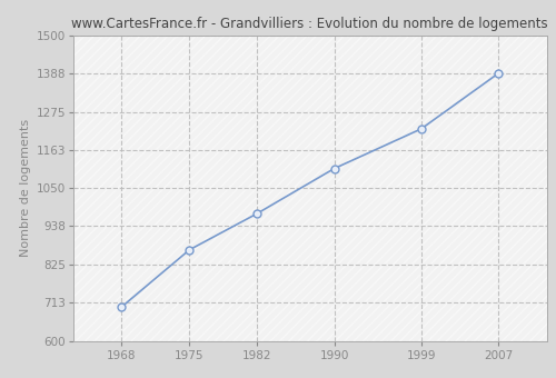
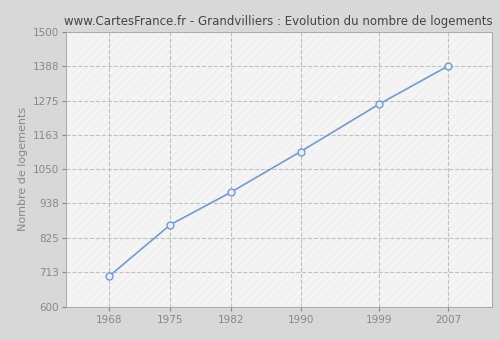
1999: 1225 -> 1263
